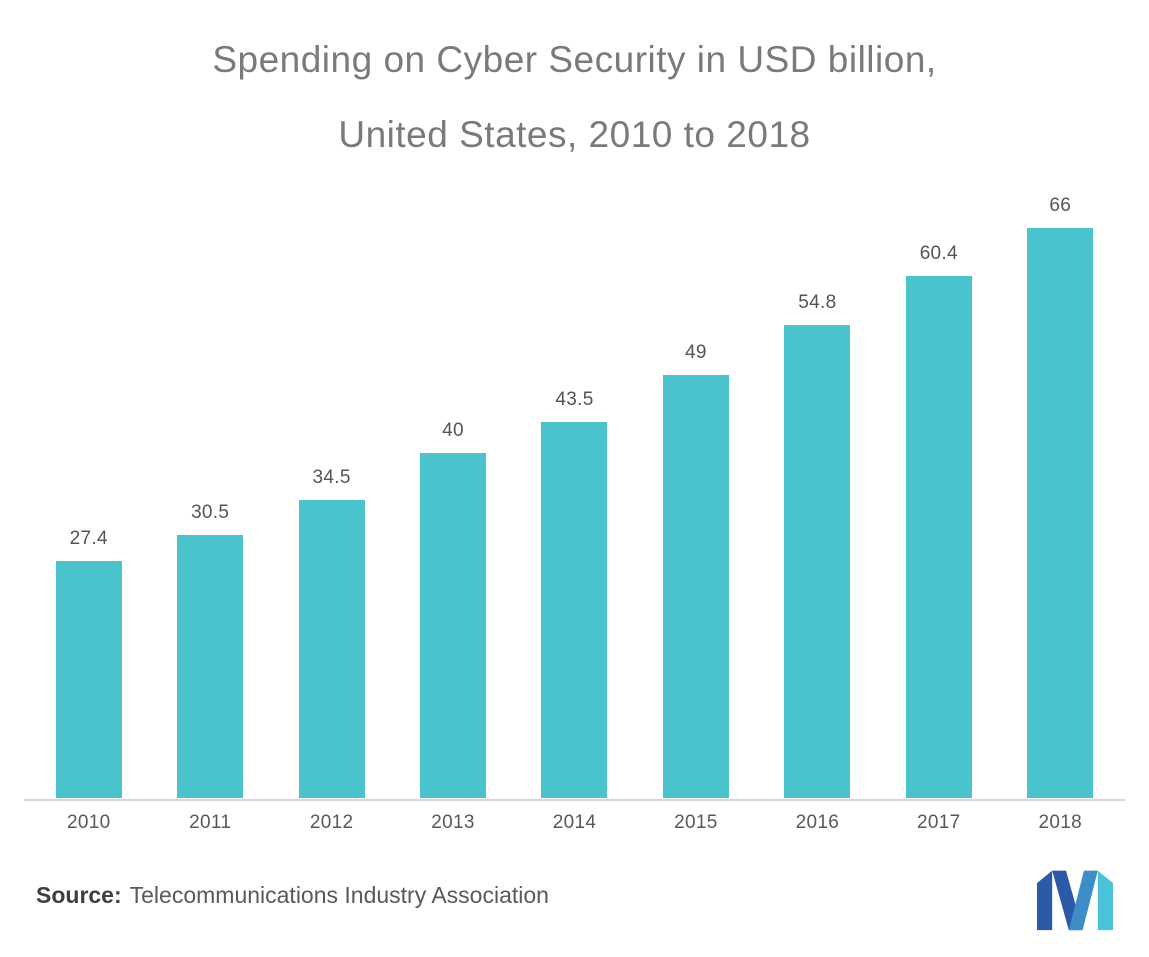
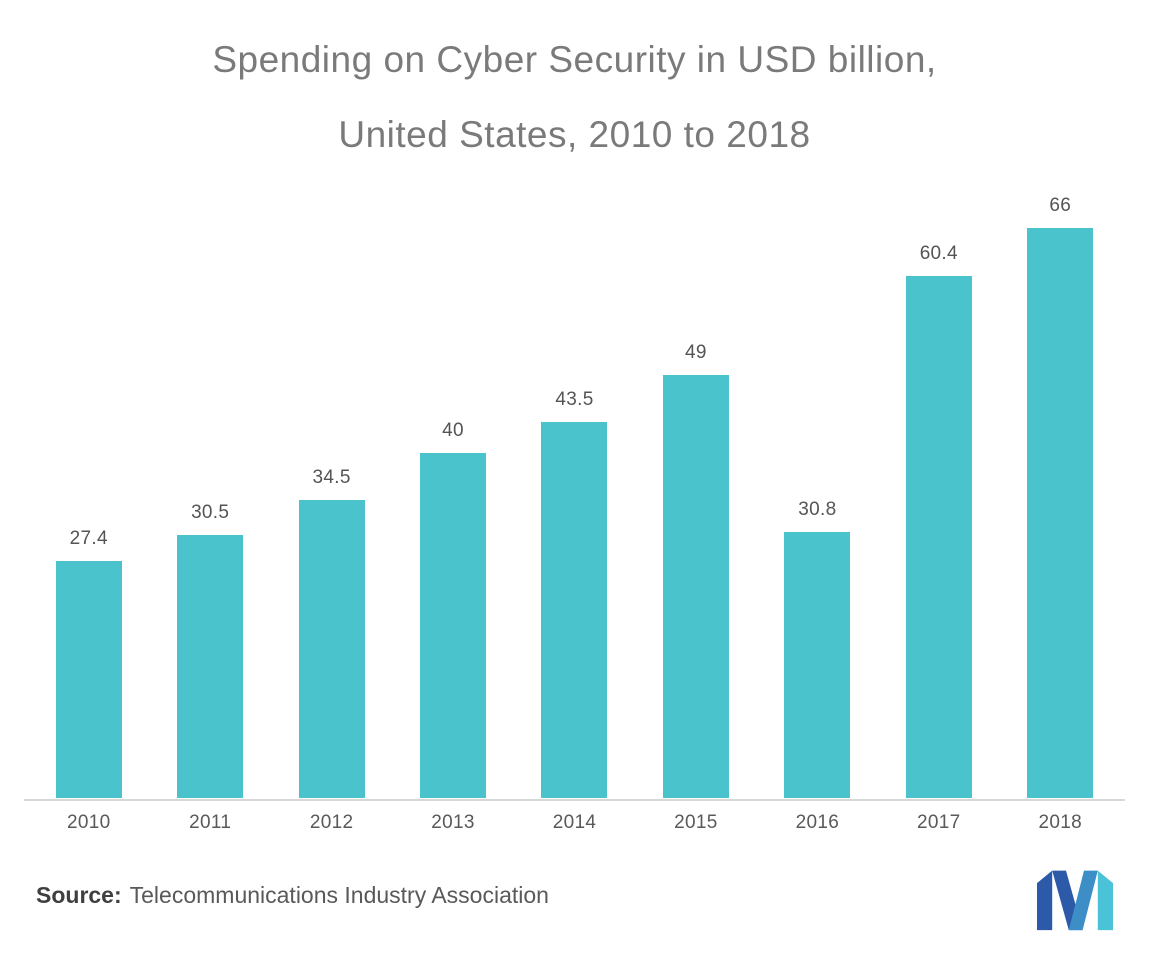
2016: 54.8 -> 30.8
